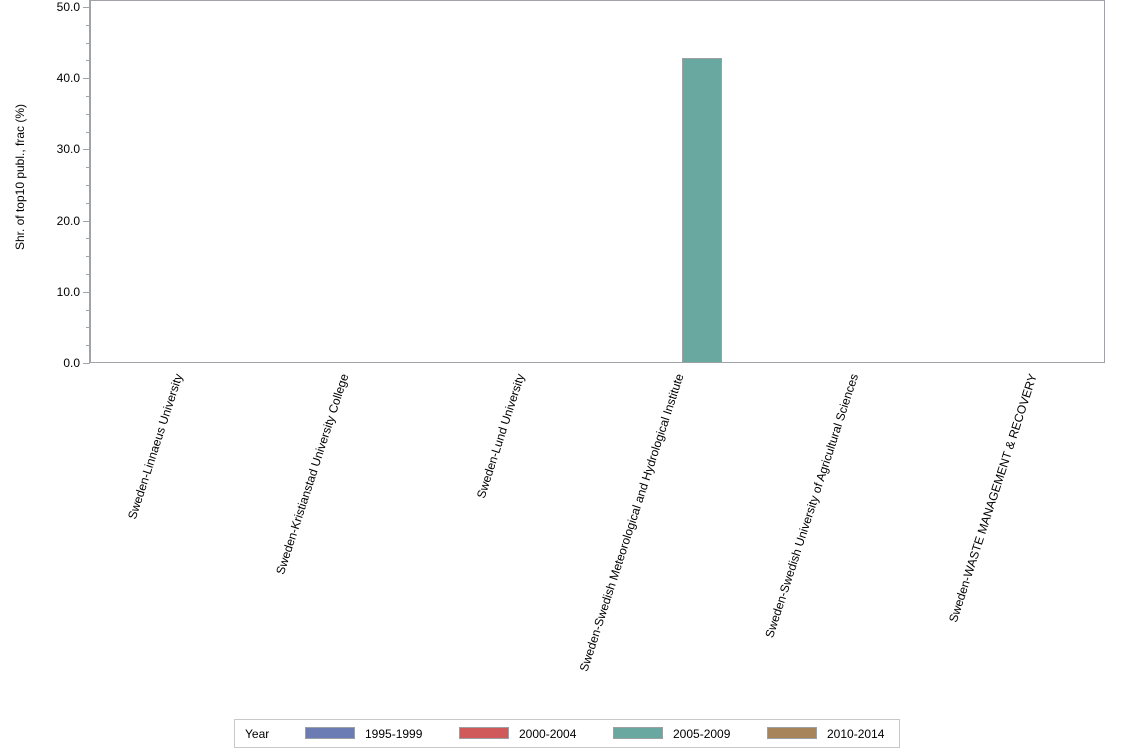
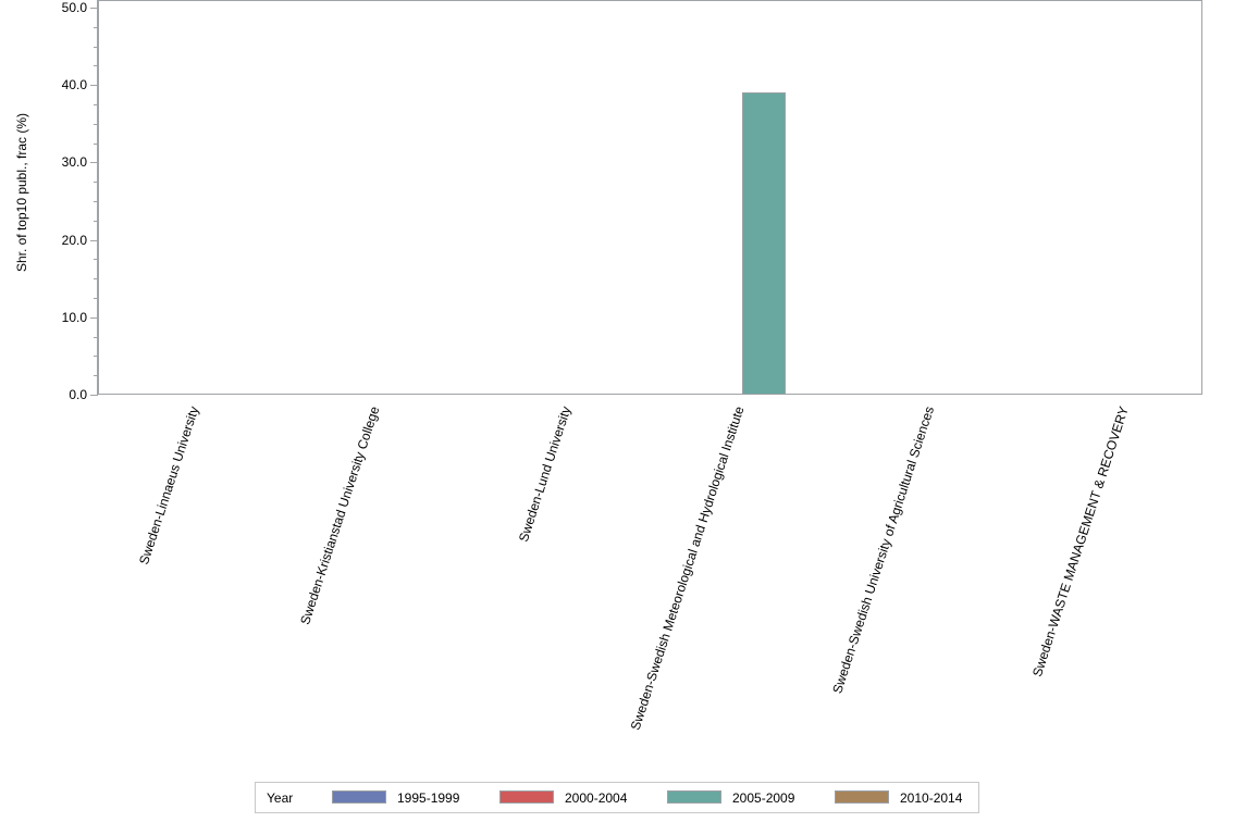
2005-2009/Sweden-Swedish Meteorological and Hydrological Institute: 43 -> 39
